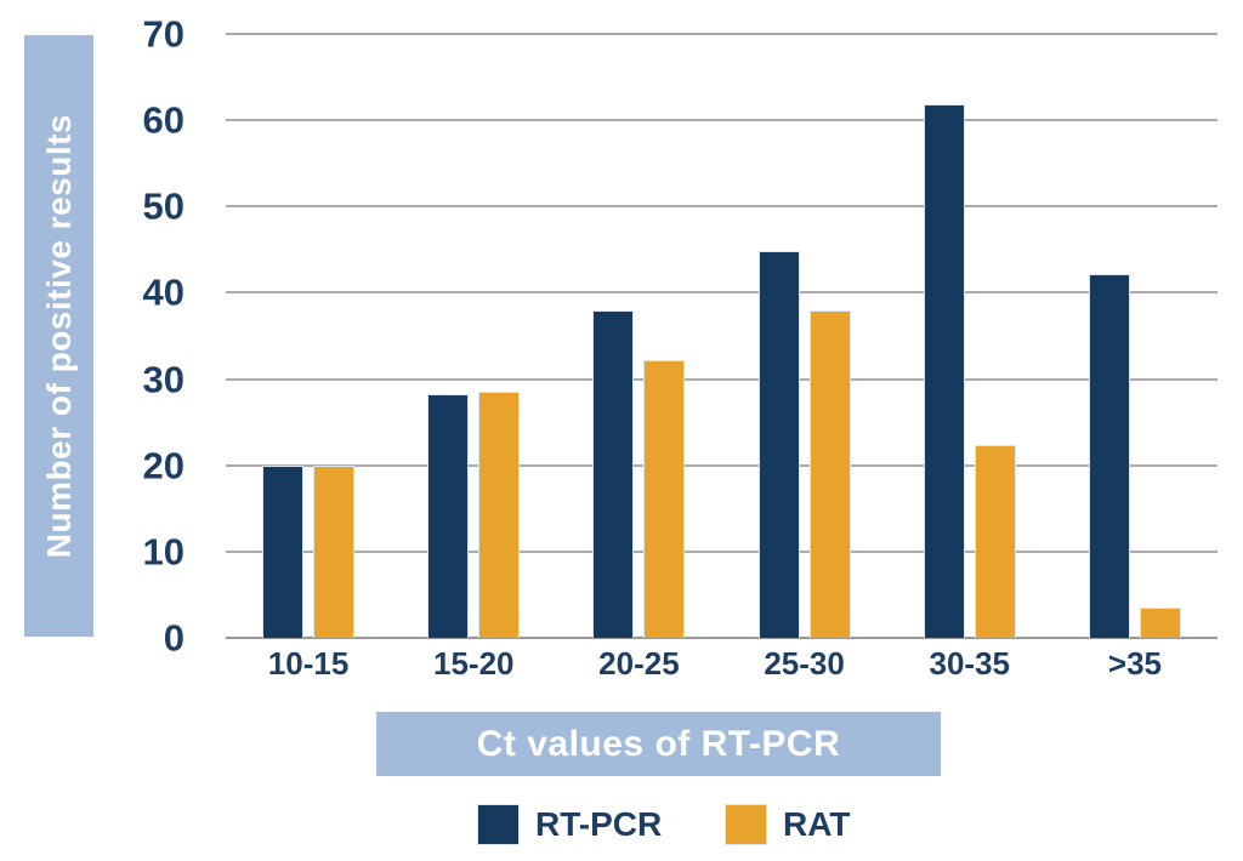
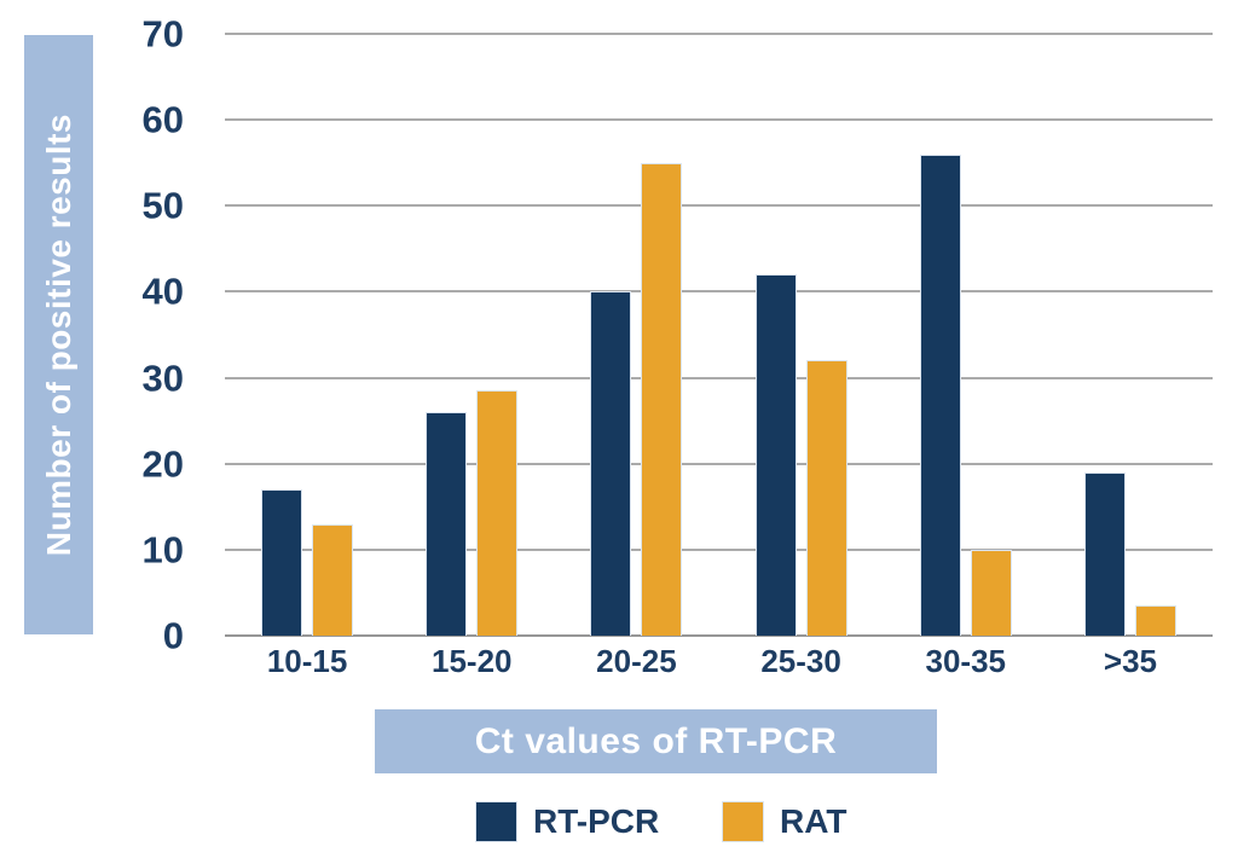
RT-PCR/10-15: 20 -> 17
RAT/10-15: 20 -> 13
RT-PCR/15-20: 28 -> 26
RT-PCR/20-25: 38 -> 40
RAT/20-25: 32 -> 55
RT-PCR/25-30: 45 -> 42
RAT/25-30: 38 -> 32
RT-PCR/30-35: 62 -> 56
RAT/30-35: 22 -> 10
RT-PCR/>35: 42 -> 19
